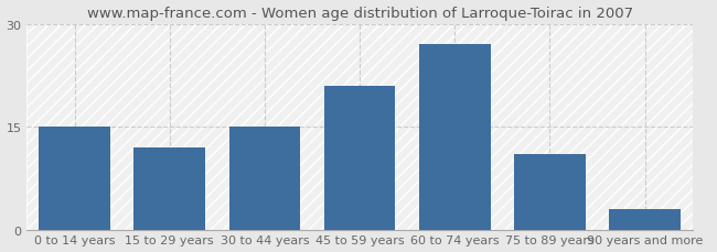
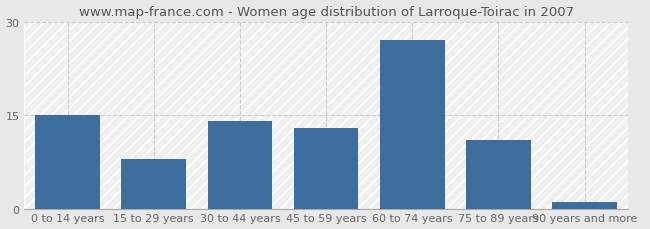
15 to 29 years: 12 -> 8
30 to 44 years: 15 -> 14
45 to 59 years: 21 -> 13
90 years and more: 3 -> 1
